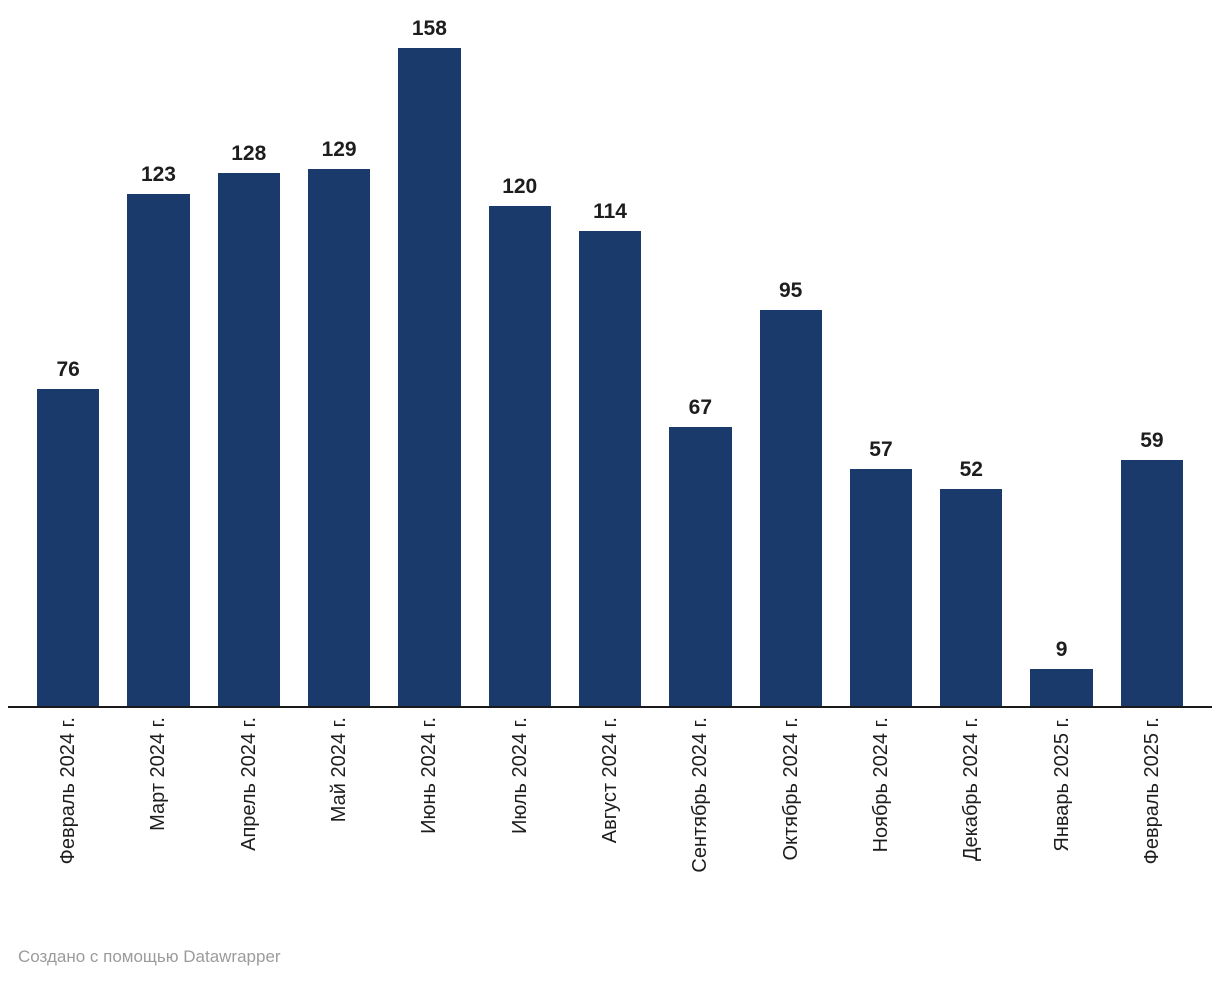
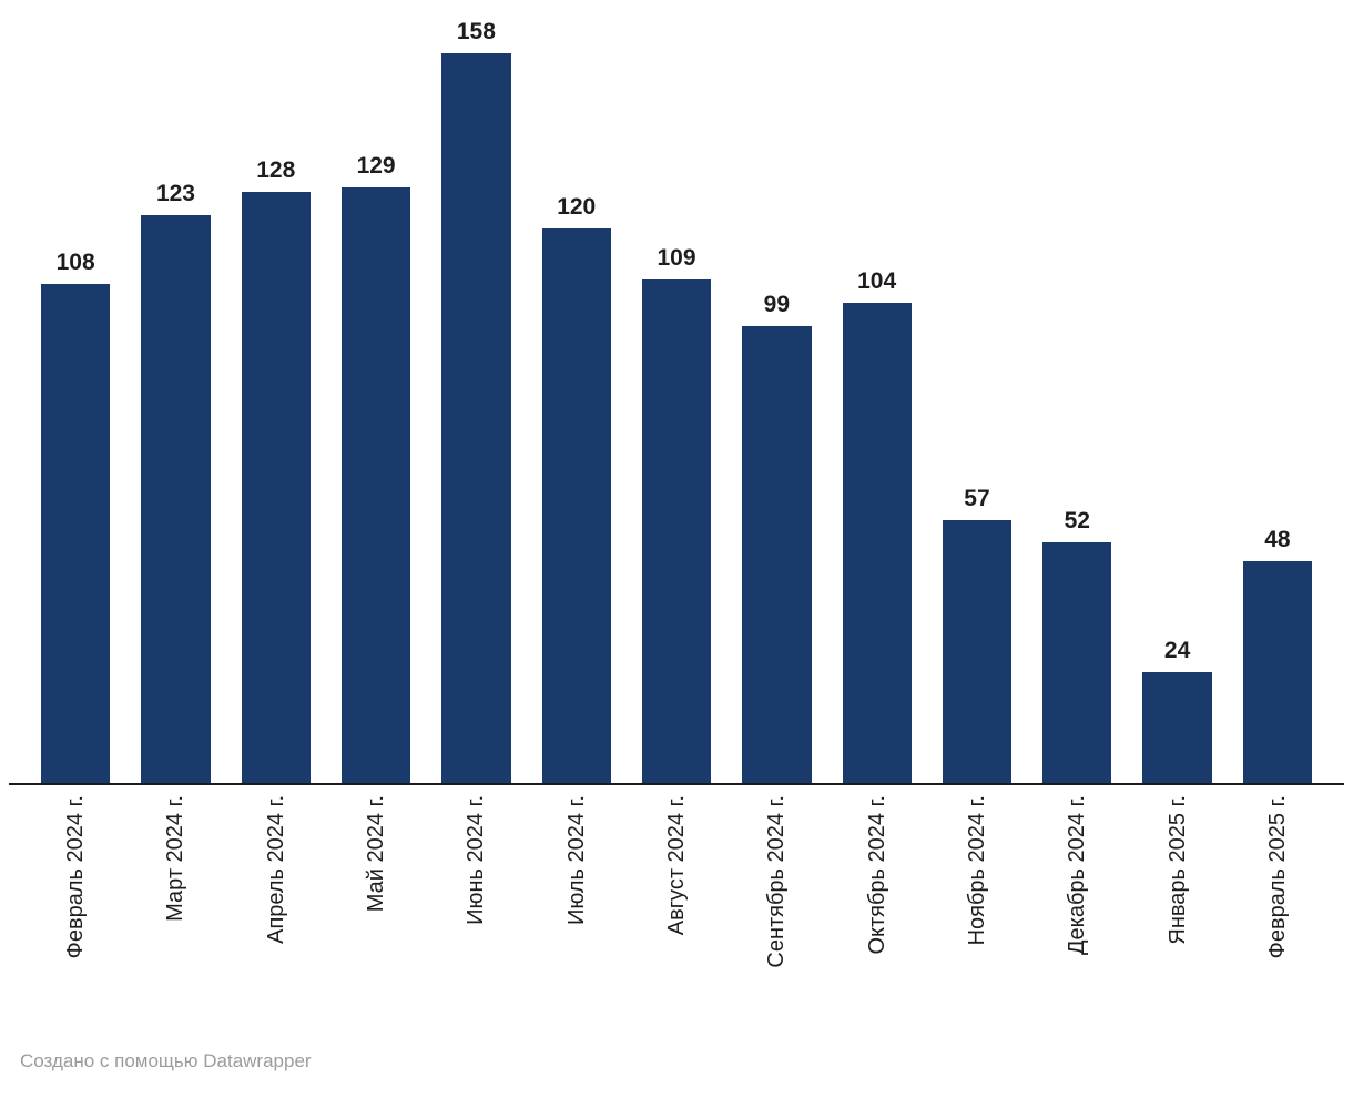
Февраль 2024 г.: 76 -> 108
Август 2024 г.: 114 -> 109
Сентябрь 2024 г.: 67 -> 99
Октябрь 2024 г.: 95 -> 104
Январь 2025 г.: 9 -> 24
Февраль 2025 г.: 59 -> 48
